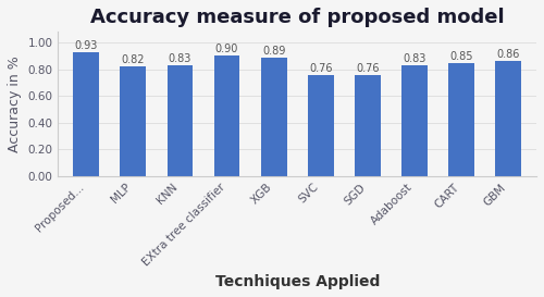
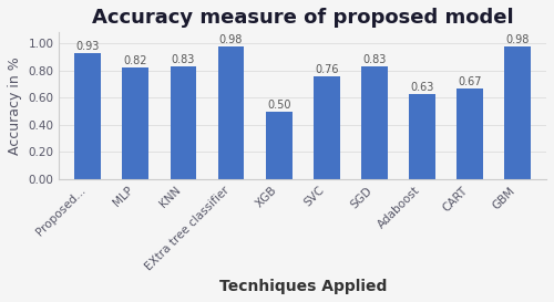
EXtra tree classifier: 0.90 -> 0.98
XGB: 0.89 -> 0.50
SGD: 0.76 -> 0.83
Adaboost: 0.83 -> 0.63
CART: 0.85 -> 0.67
GBM: 0.86 -> 0.98
